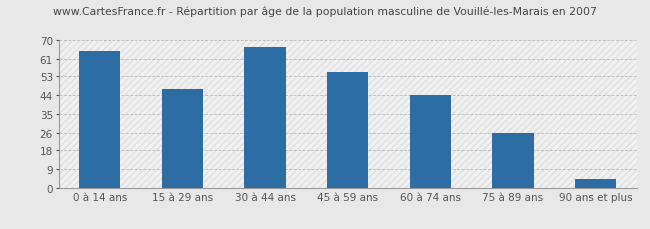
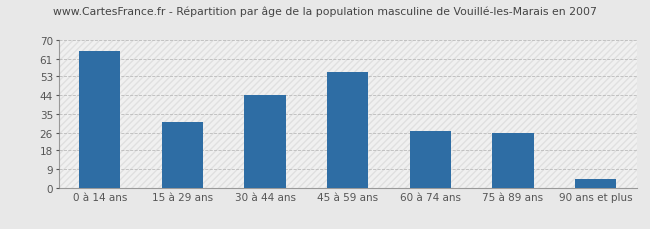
15 à 29 ans: 47 -> 31
30 à 44 ans: 67 -> 44
60 à 74 ans: 44 -> 27
